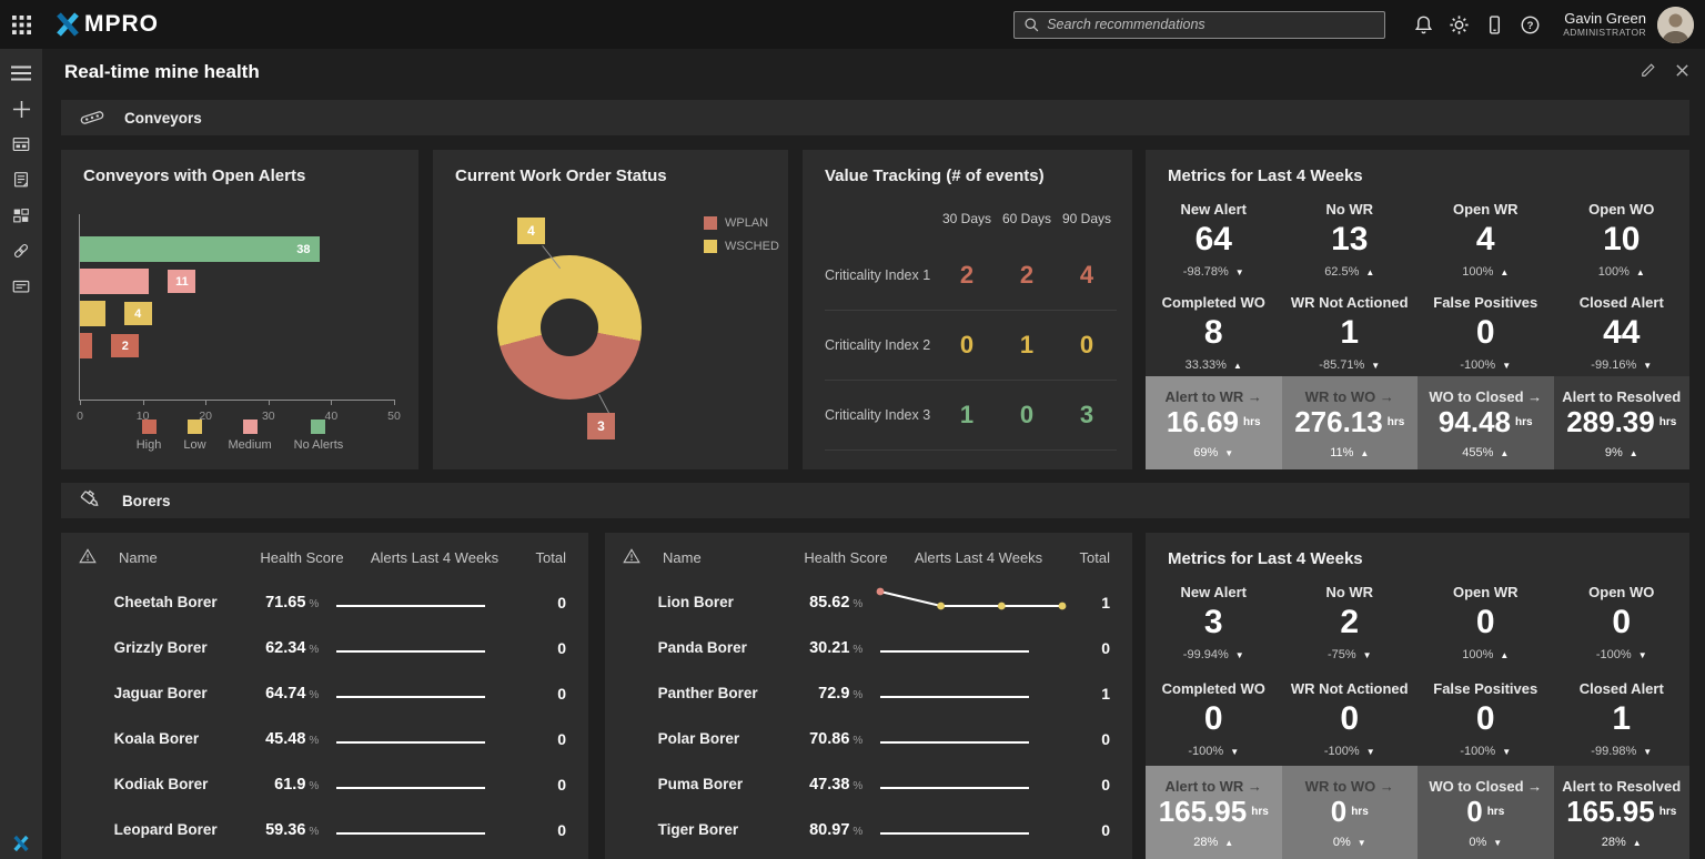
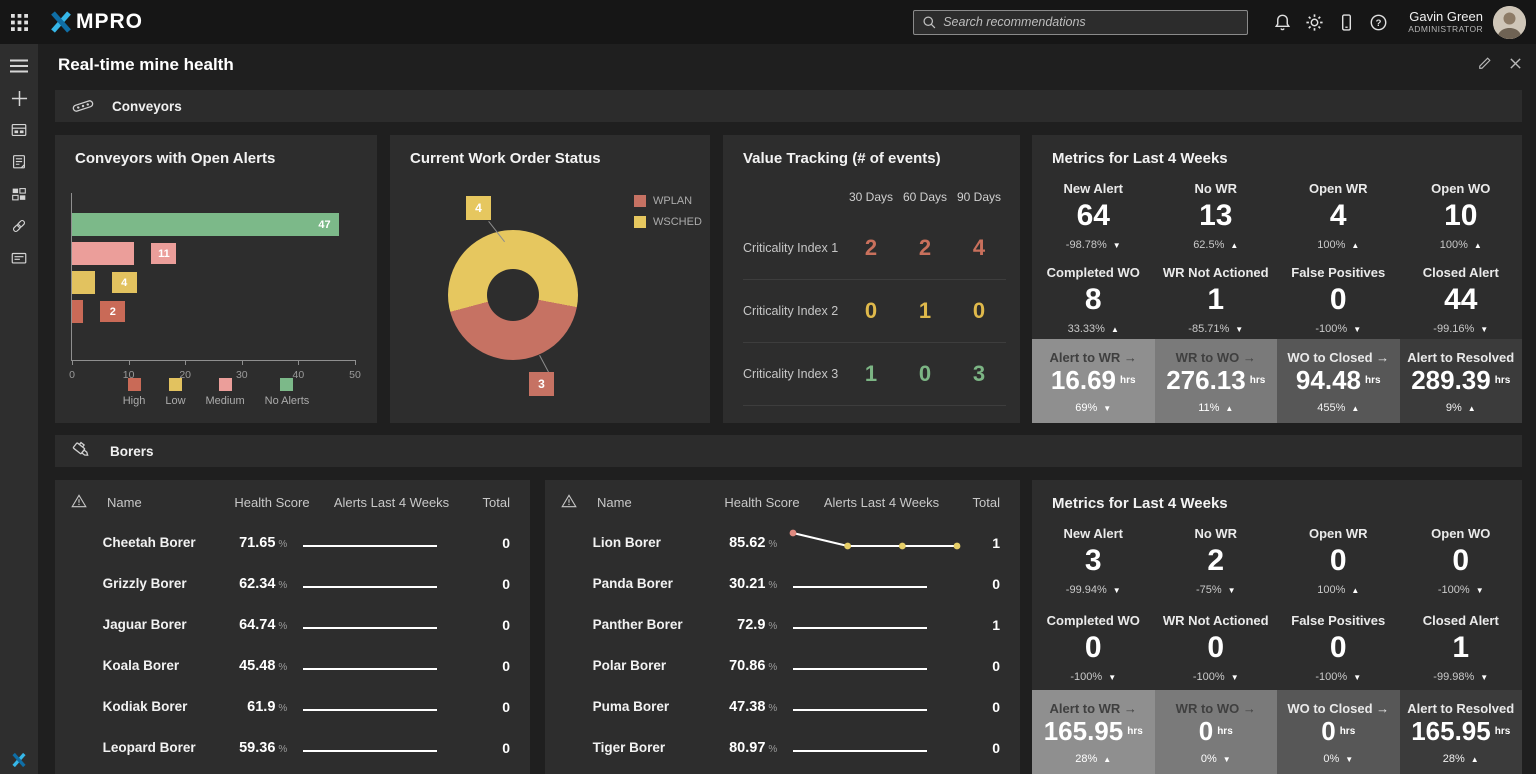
Conveyors with Open Alerts/No Alerts: 38 -> 47
